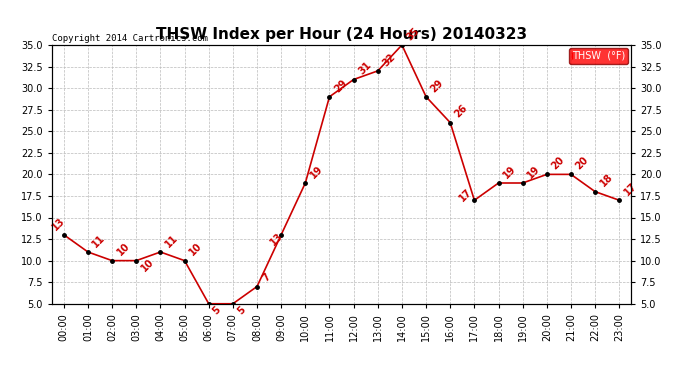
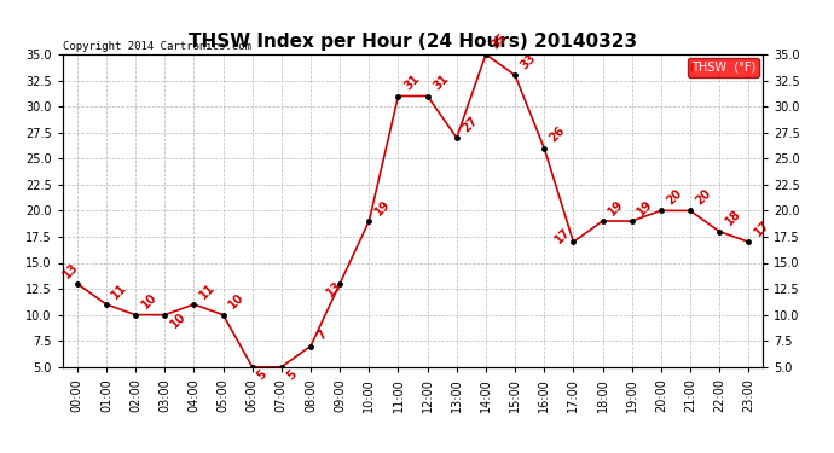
11:00: 29 -> 31
13:00: 32 -> 27
15:00: 29 -> 33
